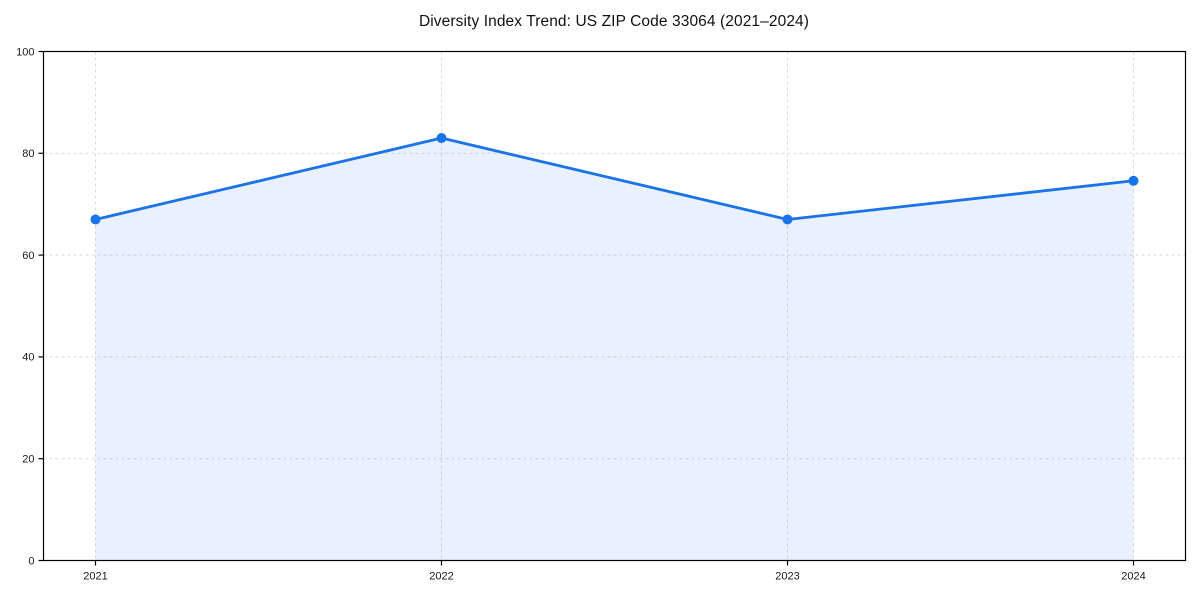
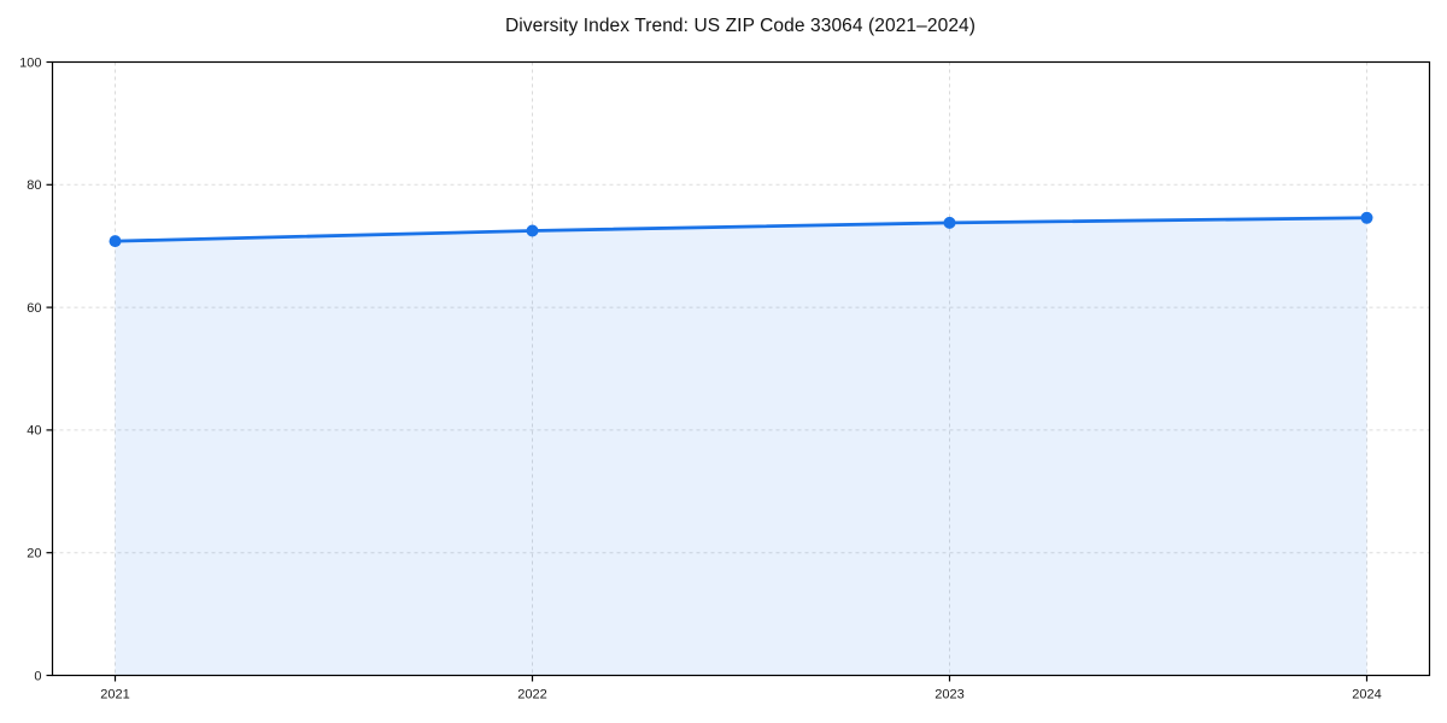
2021: 67 -> 71
2022: 83 -> 72
2023: 67 -> 74
